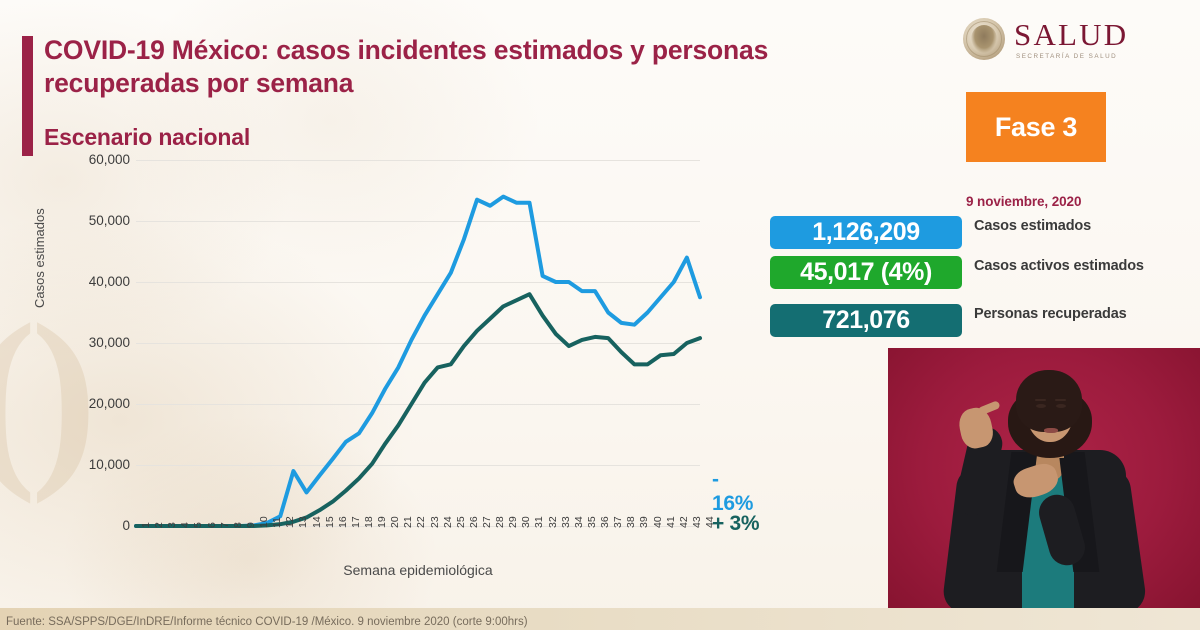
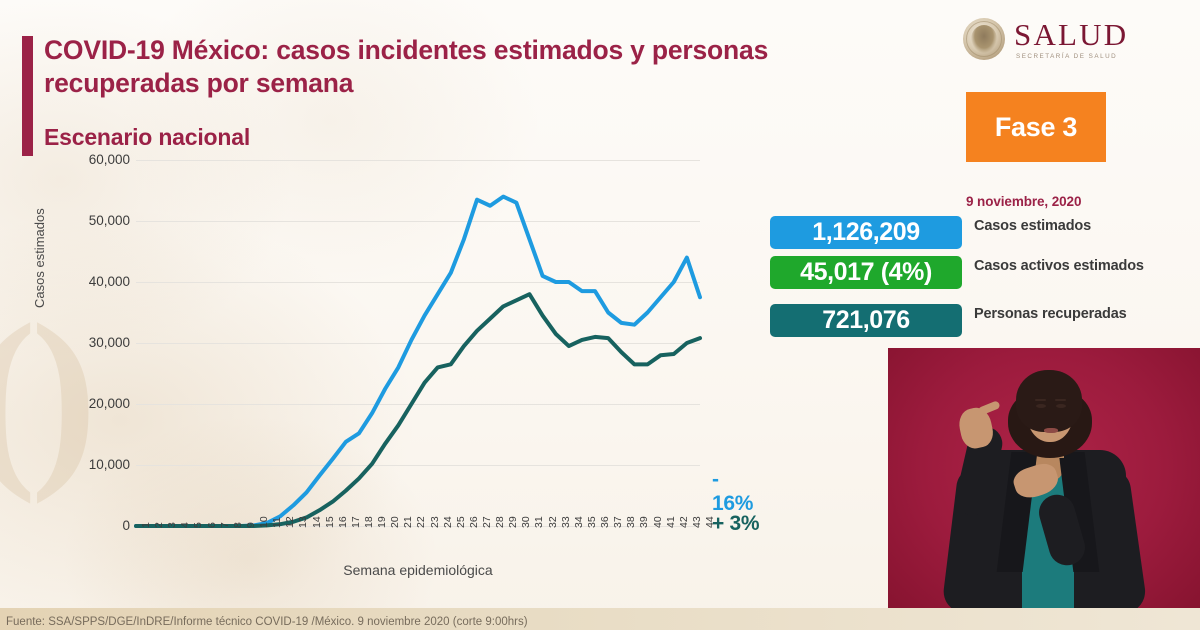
Casos estimados/13: 9000 -> 3000
Casos estimados/31: 53000 -> 47000
